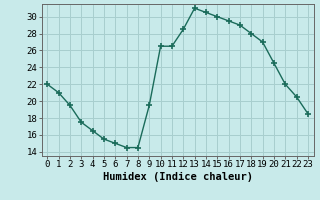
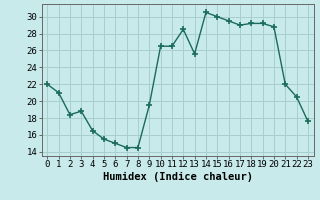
2: 19.5 -> 18.4
3: 17.5 -> 18.8
13: 31.0 -> 25.6
18: 28.0 -> 29.2
19: 27.0 -> 29.2
20: 24.5 -> 28.8
23: 18.5 -> 17.6
